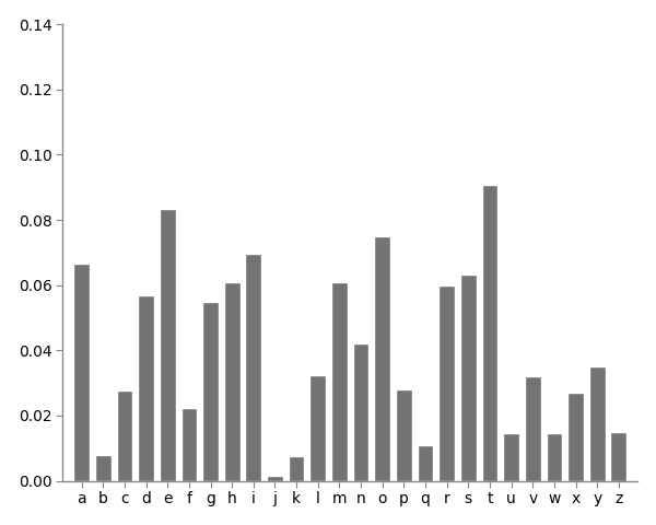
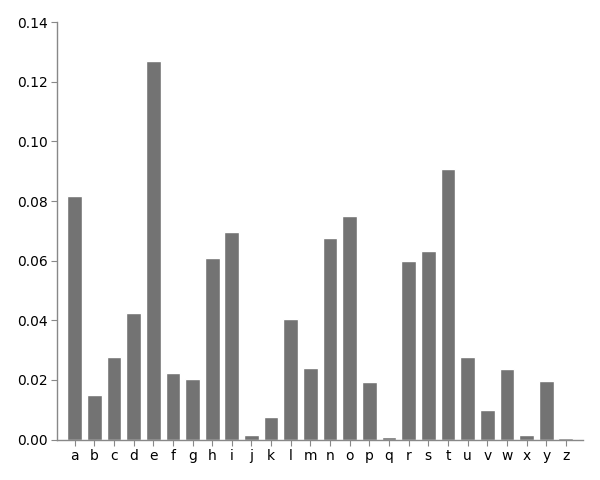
a: 0.0665 -> 0.0817
b: 0.0080 -> 0.0149
d: 0.0570 -> 0.0425
e: 0.0835 -> 0.1270
g: 0.0550 -> 0.0202
l: 0.0325 -> 0.0403
m: 0.0610 -> 0.0241
n: 0.0420 -> 0.0675
p: 0.0280 -> 0.0193
q: 0.0110 -> 0.0010
u: 0.0145 -> 0.0276
v: 0.0320 -> 0.0098
w: 0.0145 -> 0.0236
x: 0.0270 -> 0.0015
y: 0.0350 -> 0.0197
z: 0.0150 -> 0.0007
